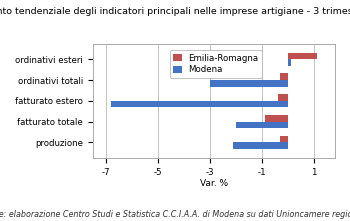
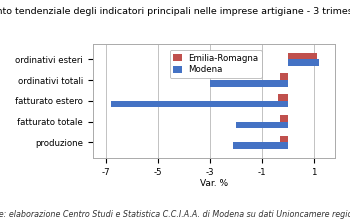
Modena/ordinativi esteri: 0.1 -> 1.2
Emilia-Romagna/fatturato totale: -0.9 -> -0.3
